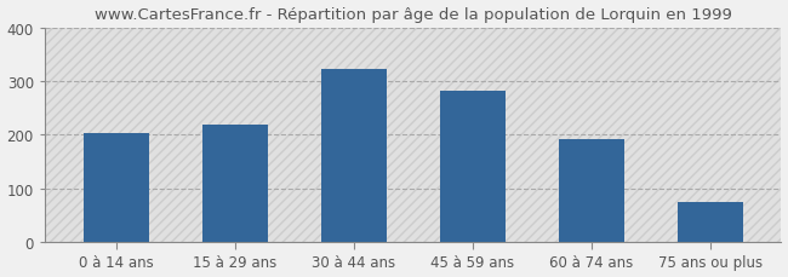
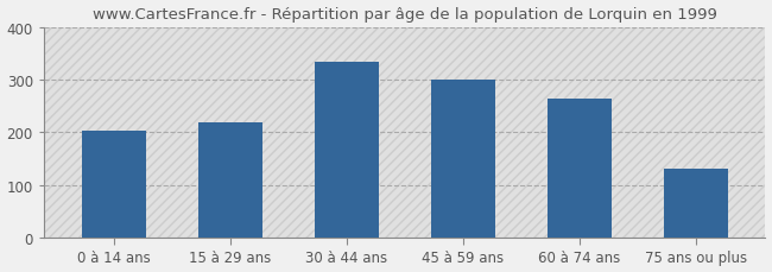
30 à 44 ans: 322 -> 335
45 à 59 ans: 283 -> 300
60 à 74 ans: 193 -> 265
75 ans ou plus: 74 -> 130
